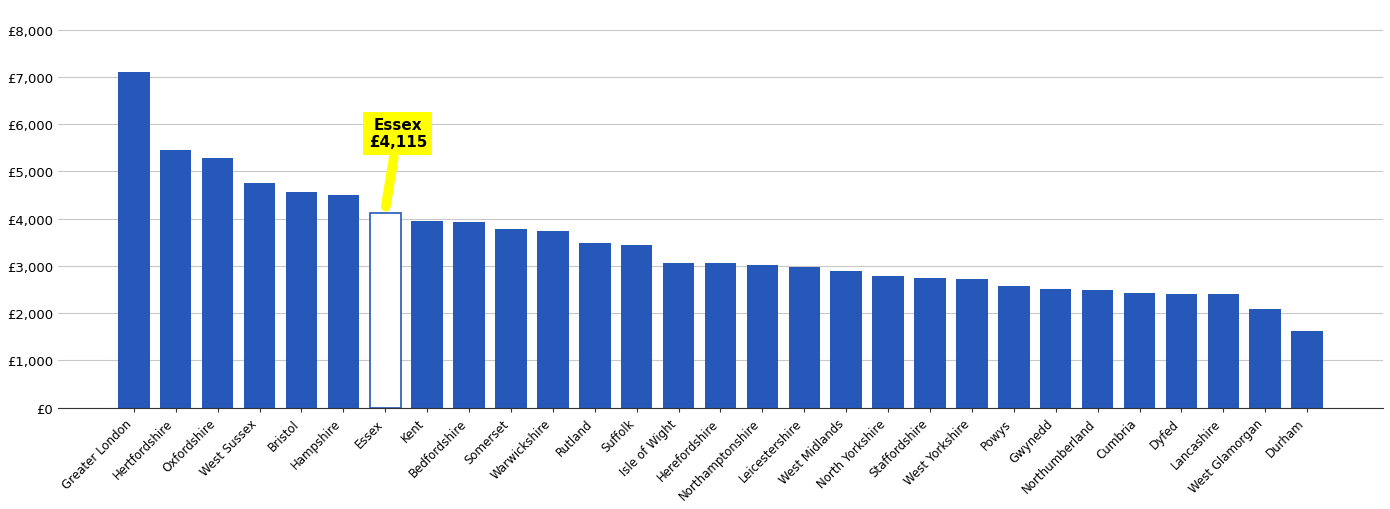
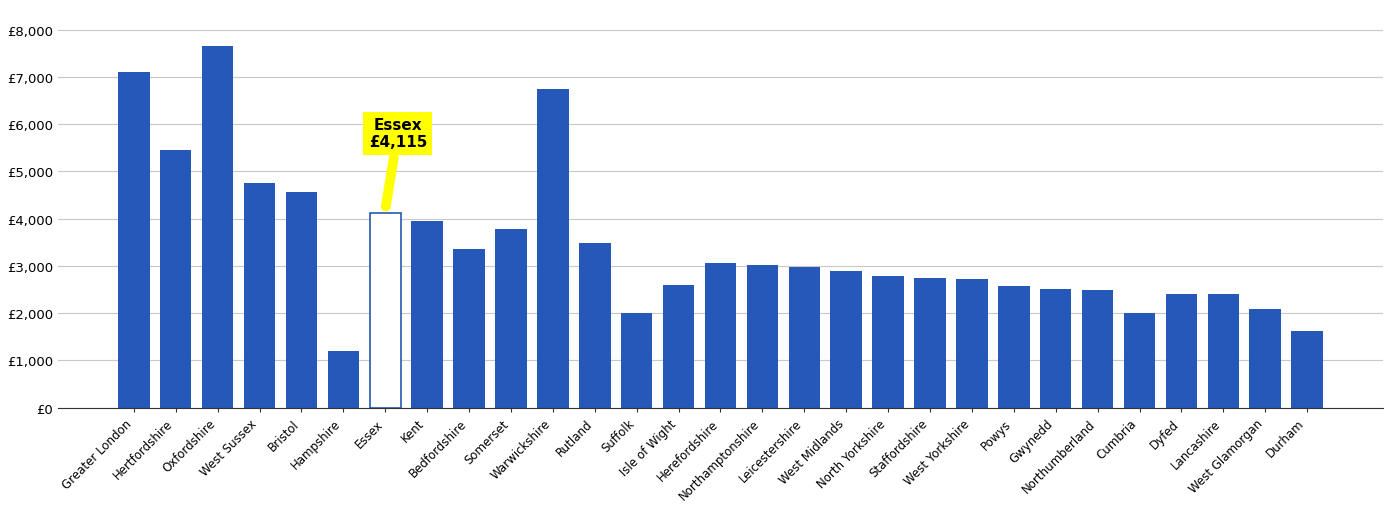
Oxfordshire: £5,280 -> £7,650
Hampshire: £4,500 -> £1,200
Bedfordshire: £3,930 -> £3,350
Warwickshire: £3,730 -> £6,750
Suffolk: £3,440 -> £2,000
Isle of Wight: £3,070 -> £2,600
Cumbria: £2,430 -> £2,000
